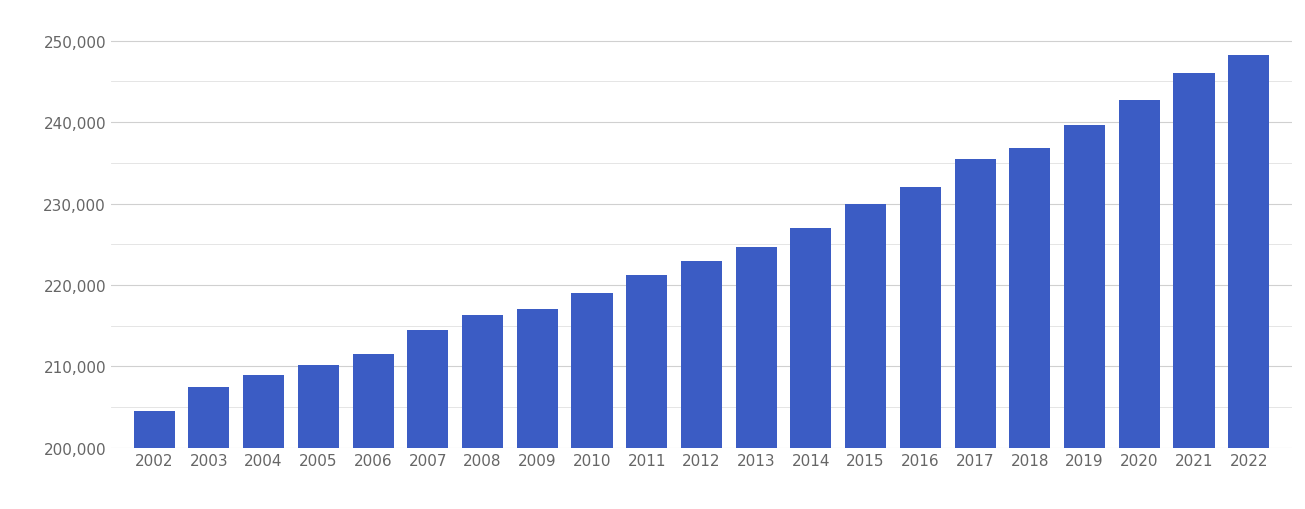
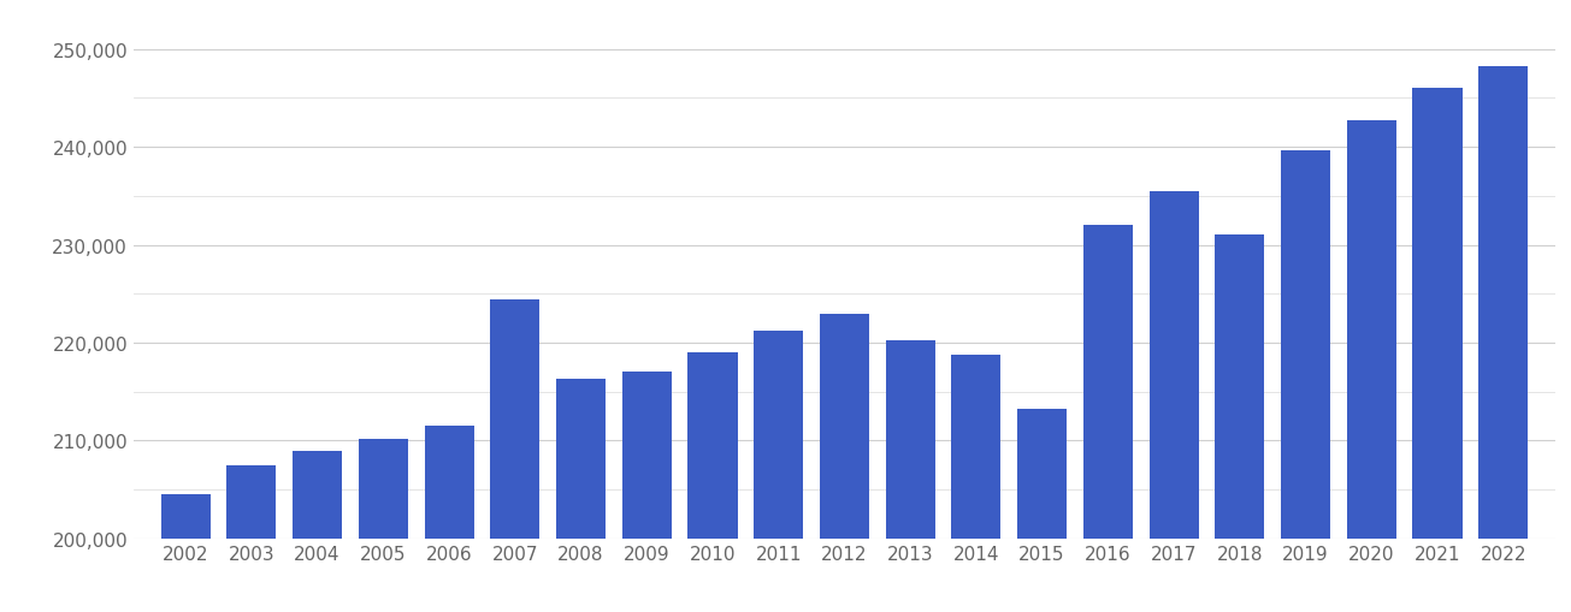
2007: 214,500 -> 224,400
2013: 224,700 -> 220,200
2014: 227,000 -> 218,800
2015: 230,000 -> 213,200
2018: 236,800 -> 231,000
